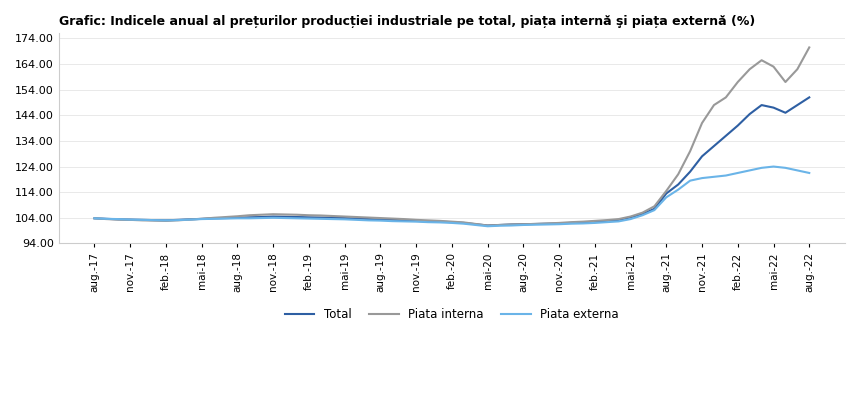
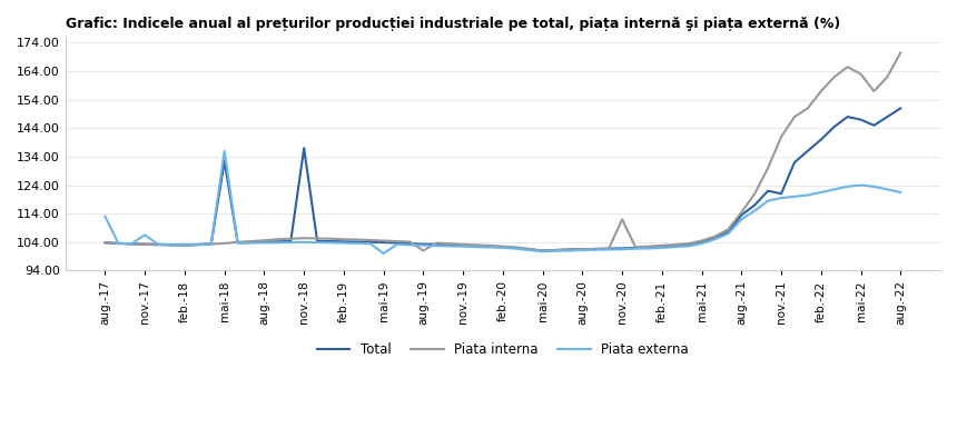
Piata externa/aug.-17: 103.8 -> 113.0
Piata externa/nov.-17: 103.3 -> 106.5
Total/mai-18: 103.6 -> 132.5
Piata externa/mai-18: 103.5 -> 136.0
Total/nov.-18: 104.5 -> 137.0
Piata externa/mai-19: 103.4 -> 100.0
Piata interna/aug.-19: 103.9 -> 101.0
Piata interna/nov.-20: 102.0 -> 112.0
Total/nov.-21: 128.0 -> 121.0
